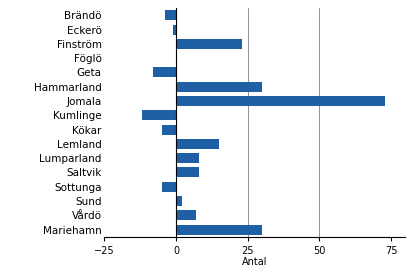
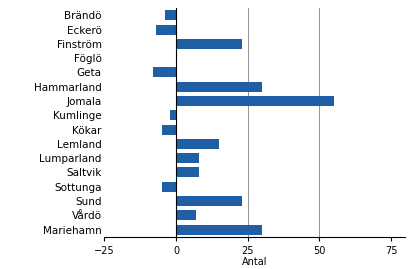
Eckerö: -1 -> -7
Jomala: 73 -> 55
Kumlinge: -12 -> -2
Sund: 2 -> 23
